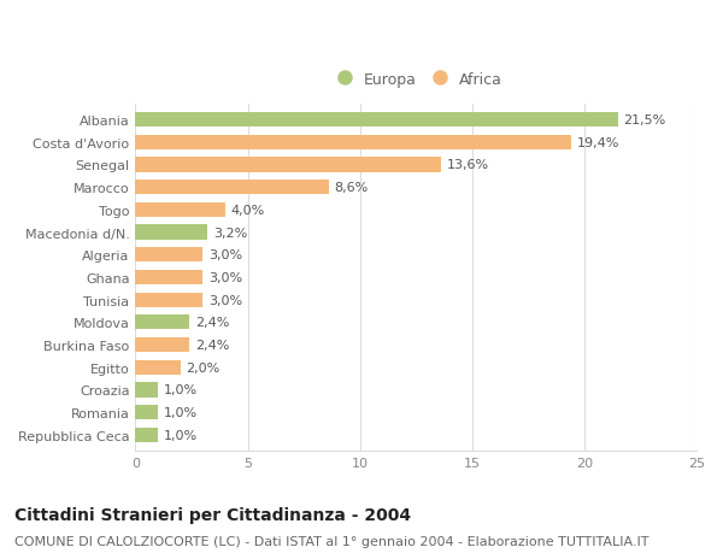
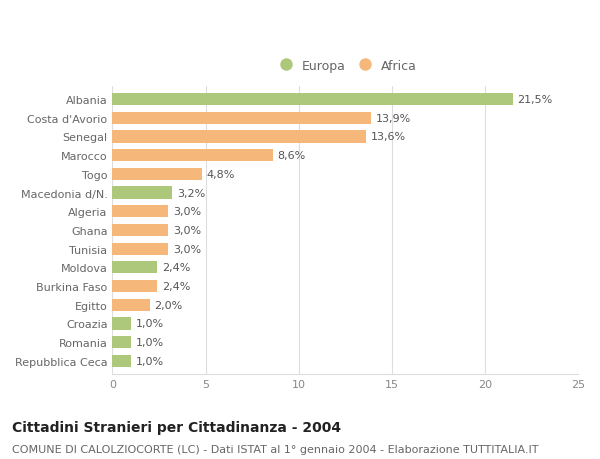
Costa d'Avorio: 19,4% -> 13,9%
Togo: 4,0% -> 4,8%
